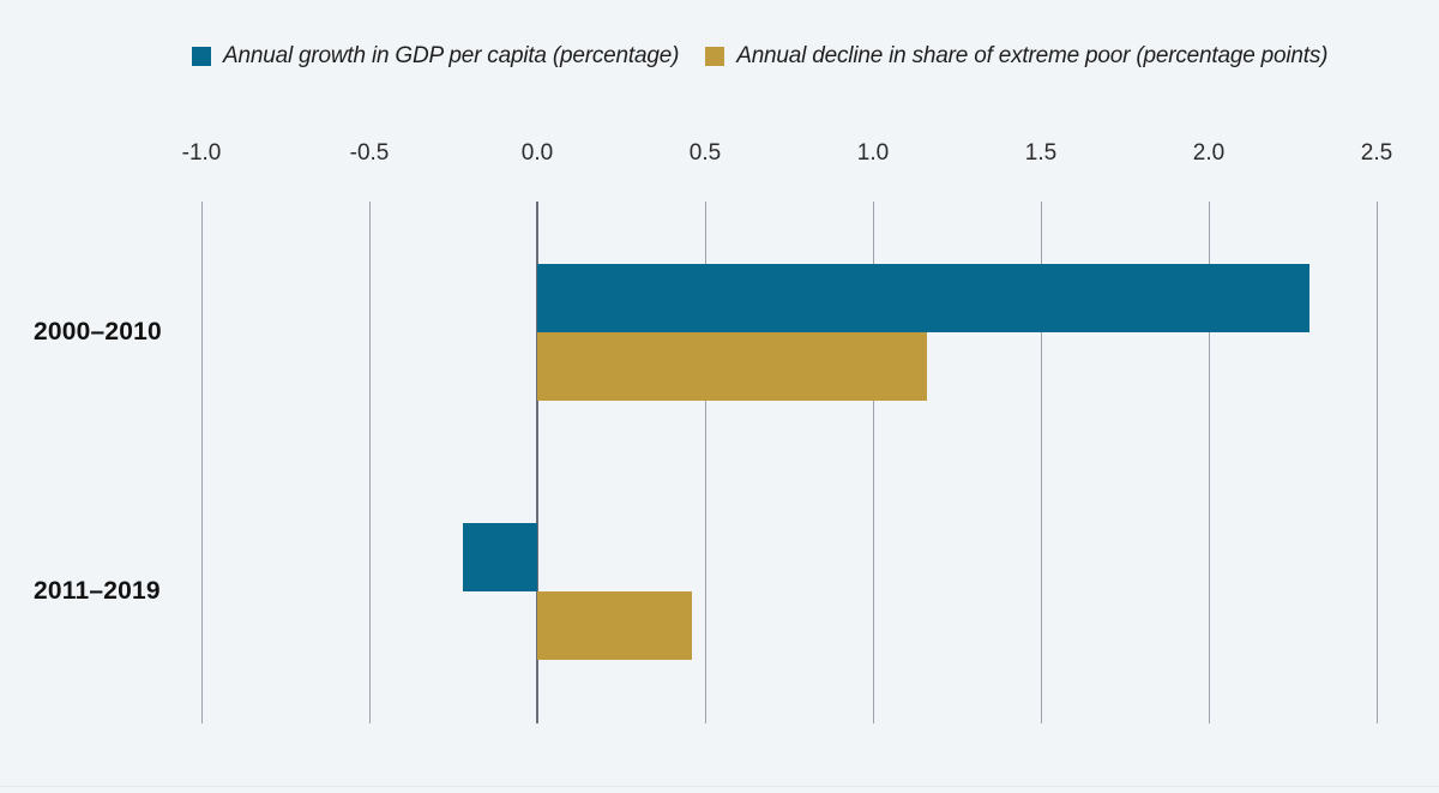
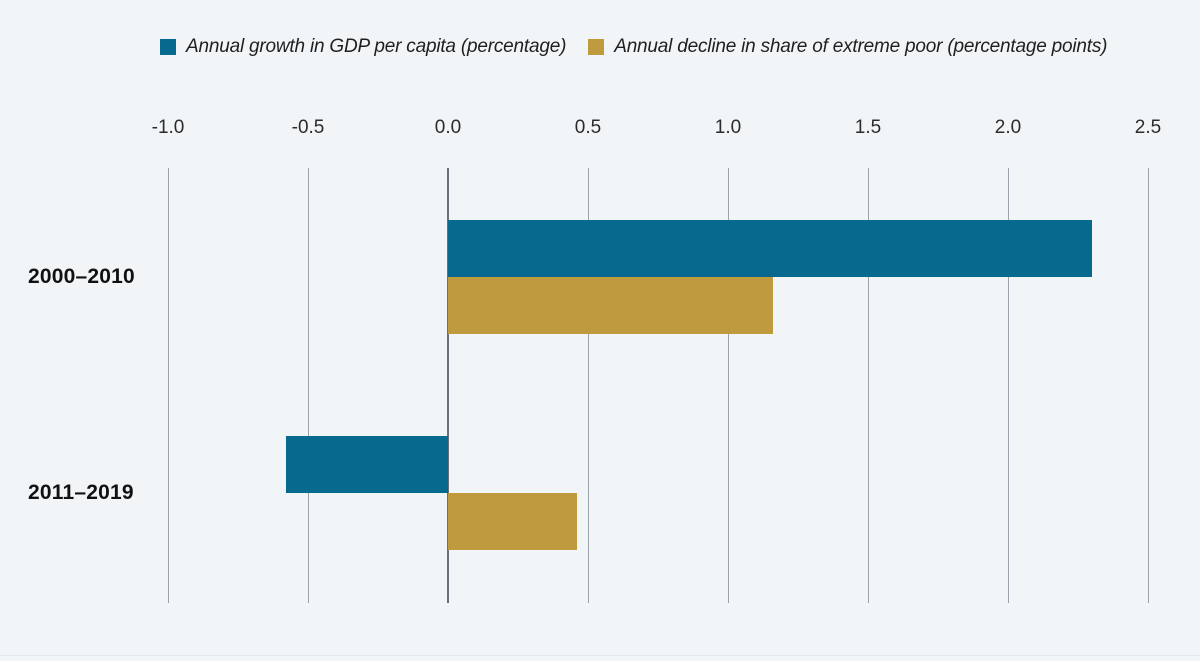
Annual growth in GDP per capita (percentage)/2011–2019: -0.22 -> -0.58
